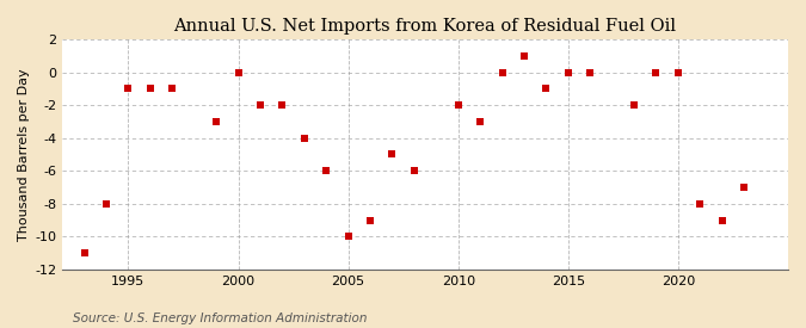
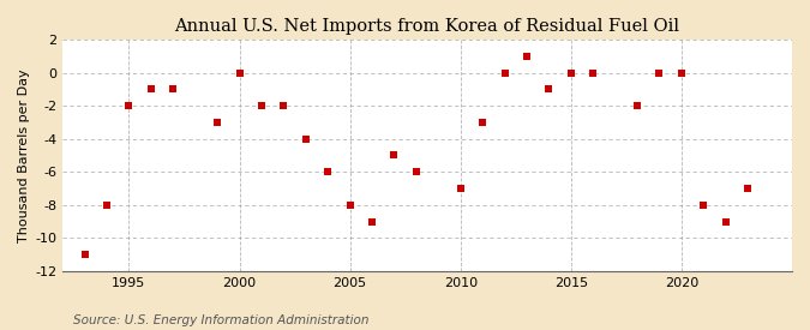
1995: -1 -> -2
2005: -10 -> -8
2010: -2 -> -7
